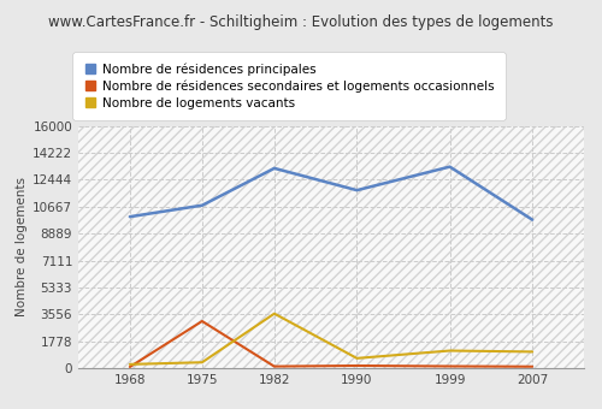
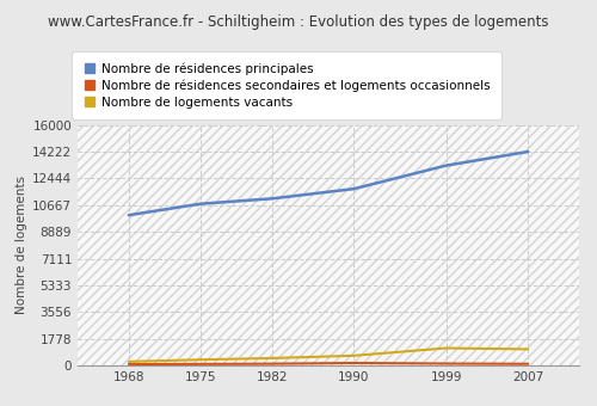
Nombre de résidences secondaires et logements occasionnels/1975: 3100 -> 100
Nombre de résidences principales/1982: 13200 -> 11100
Nombre de logements vacants/1982: 3600 -> 500
Nombre de résidences principales/2007: 9800 -> 14200
